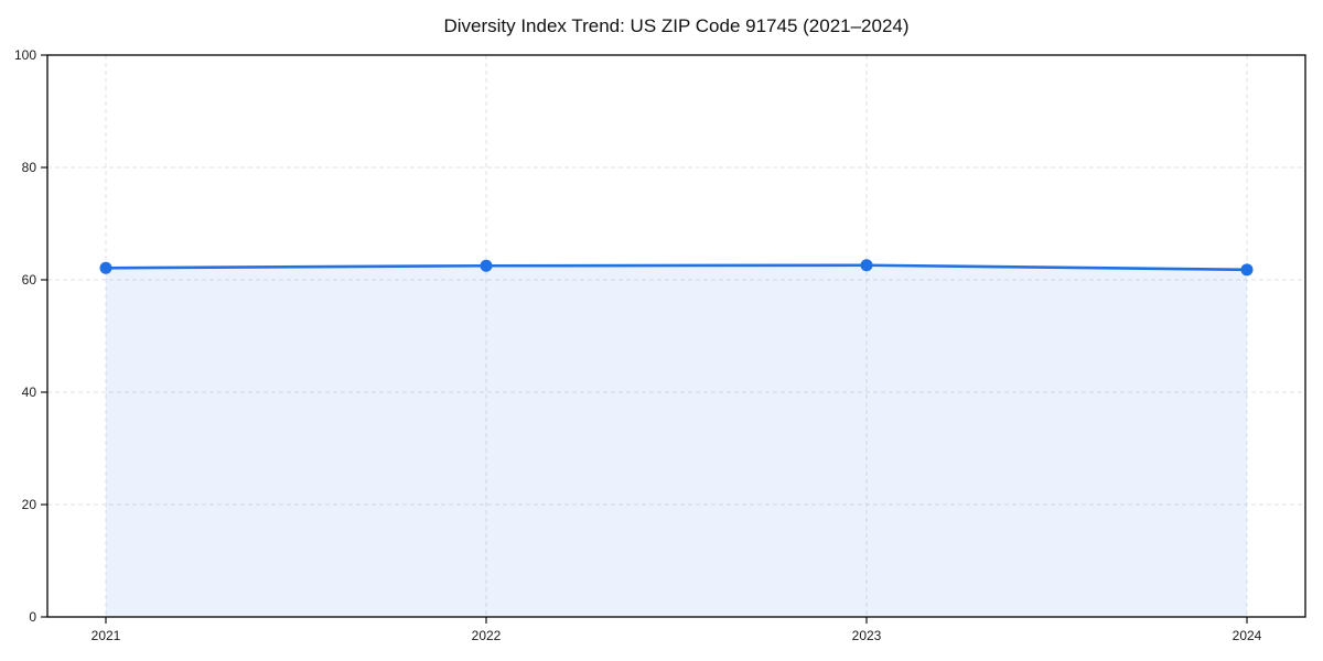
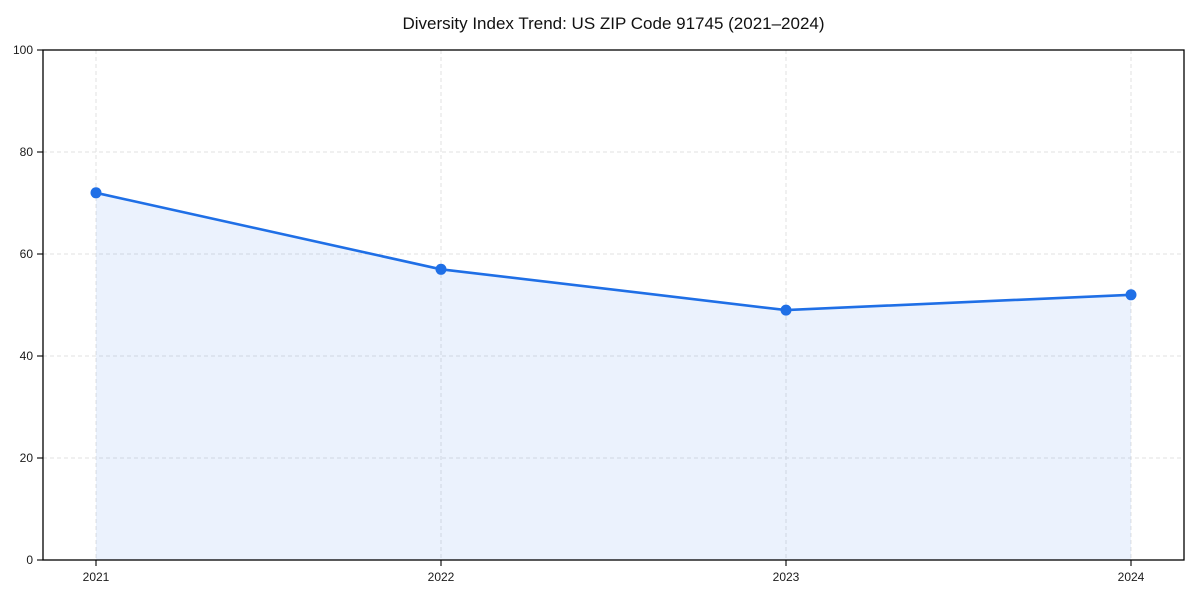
2021: 62 -> 72
2022: 62 -> 57
2023: 63 -> 49
2024: 62 -> 52
